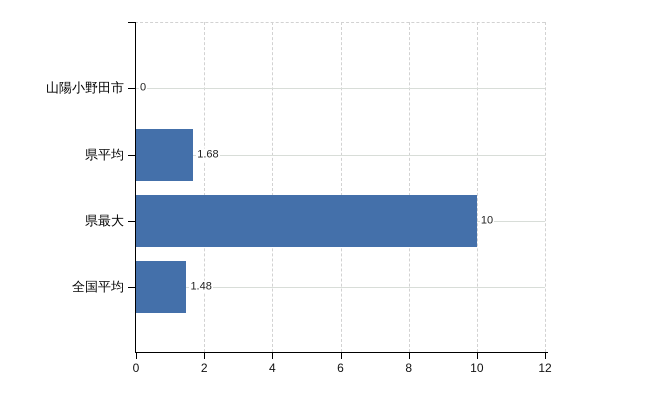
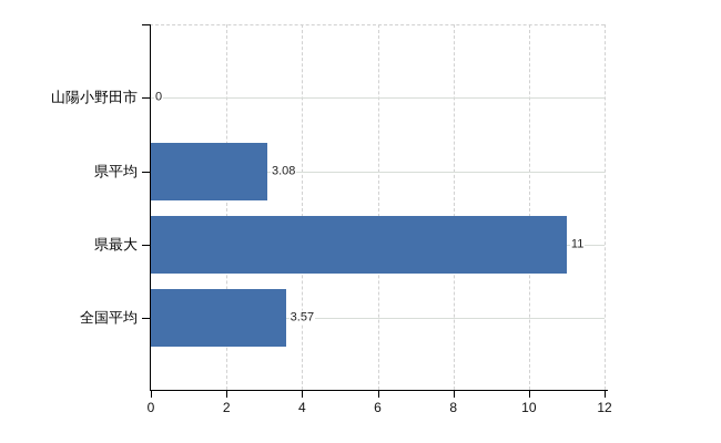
県平均: 1.68 -> 3.08
県最大: 10 -> 11
全国平均: 1.48 -> 3.57
